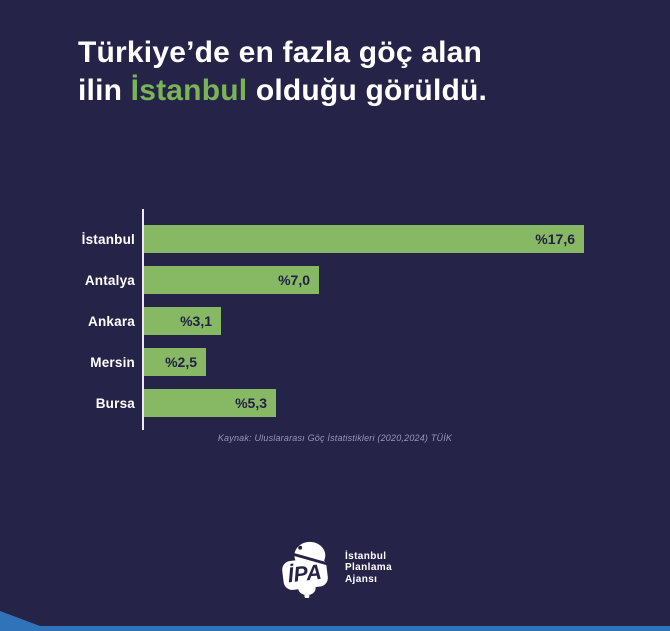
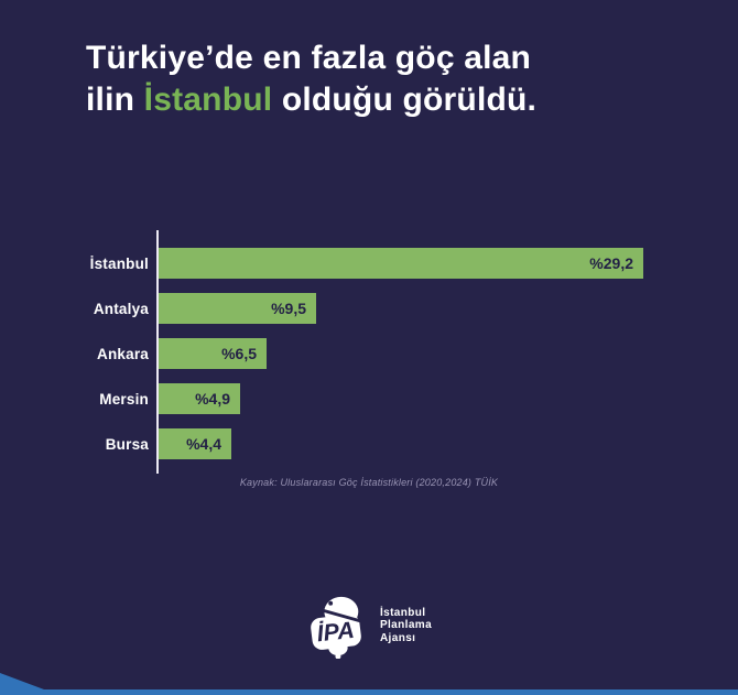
İstanbul: 17,6 -> 29,2
Antalya: 7,0 -> 9,5
Ankara: 3,1 -> 6,5
Mersin: 2,5 -> 4,9
Bursa: 5,3 -> 4,4
